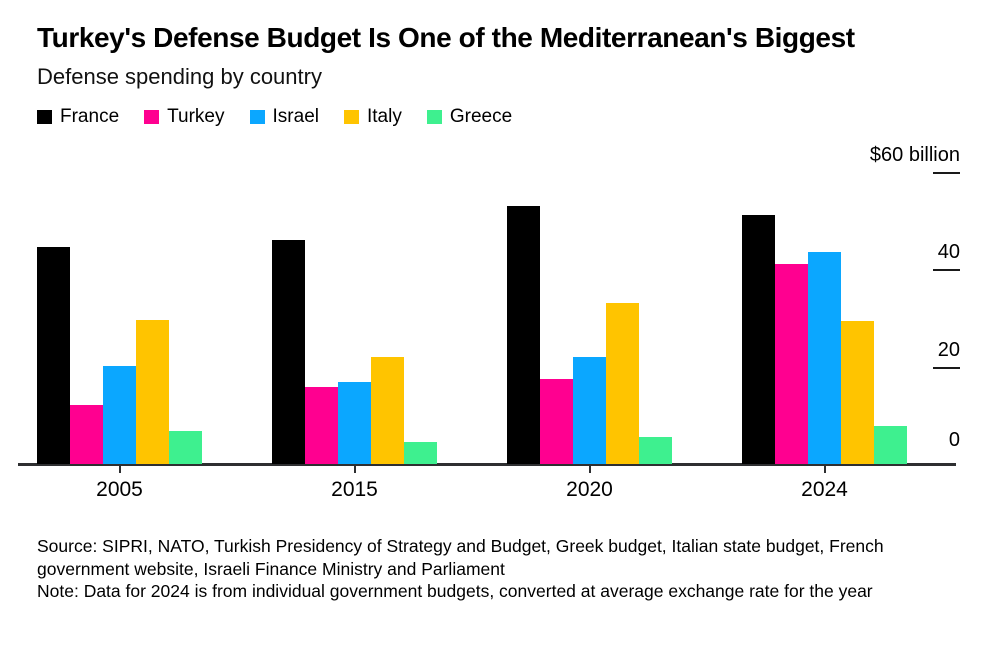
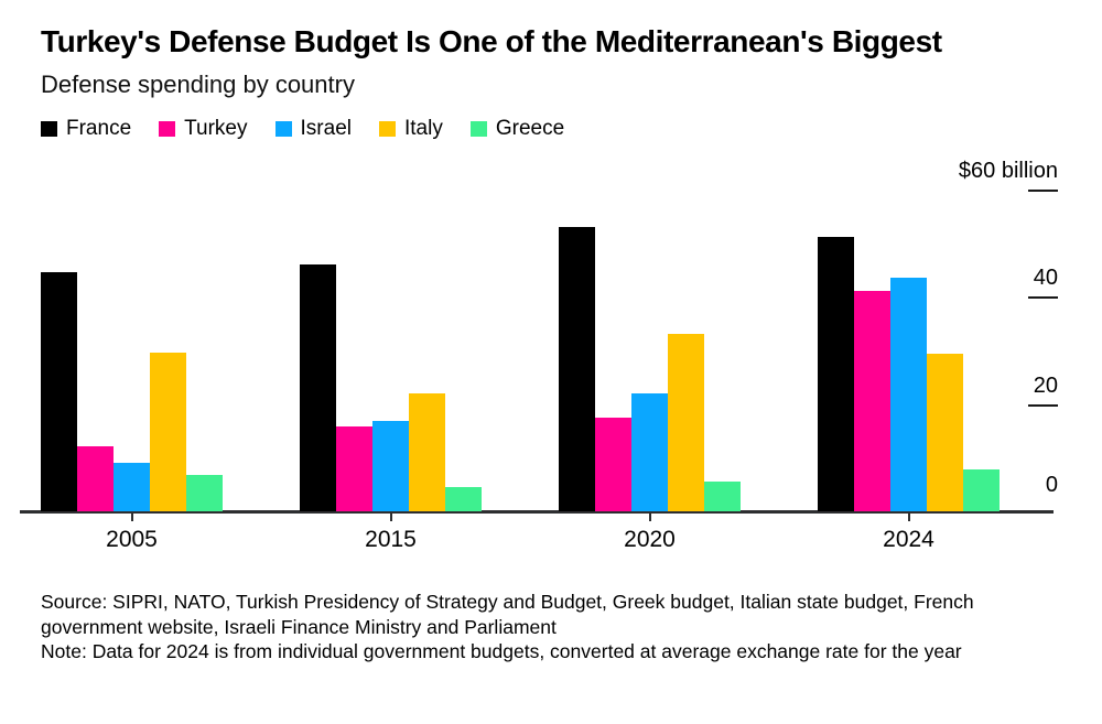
Israel/2005: 20 -> 9
